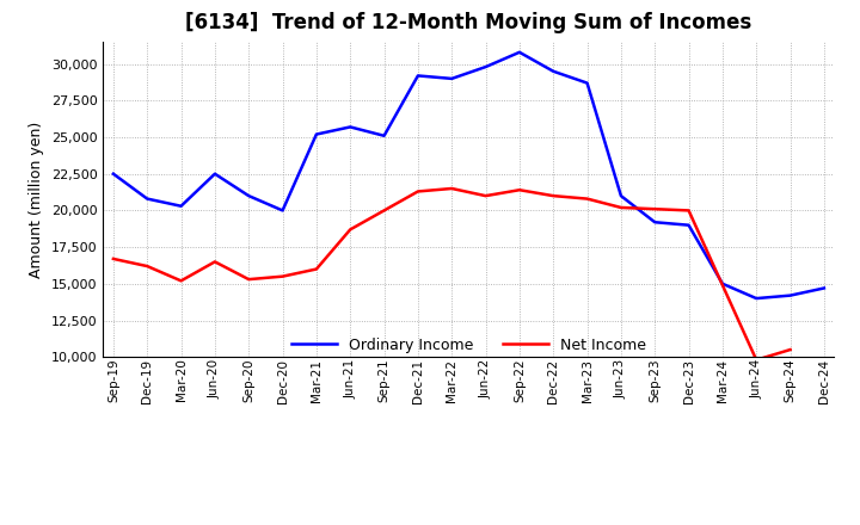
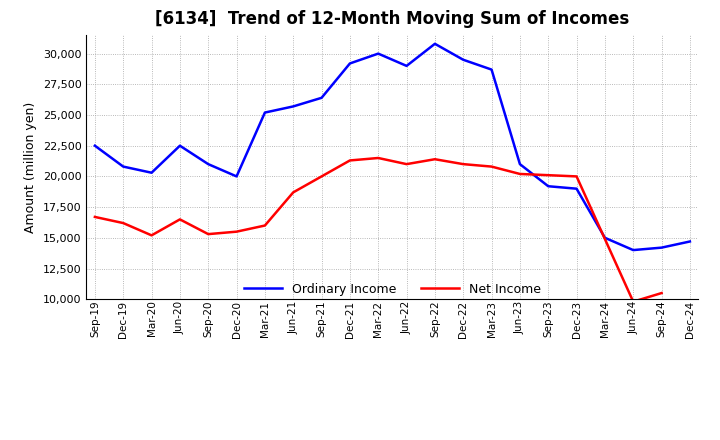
Ordinary Income/Sep-21: 25,100 -> 26,400
Ordinary Income/Mar-22: 29,000 -> 30,000
Ordinary Income/Jun-22: 29,800 -> 29,000
